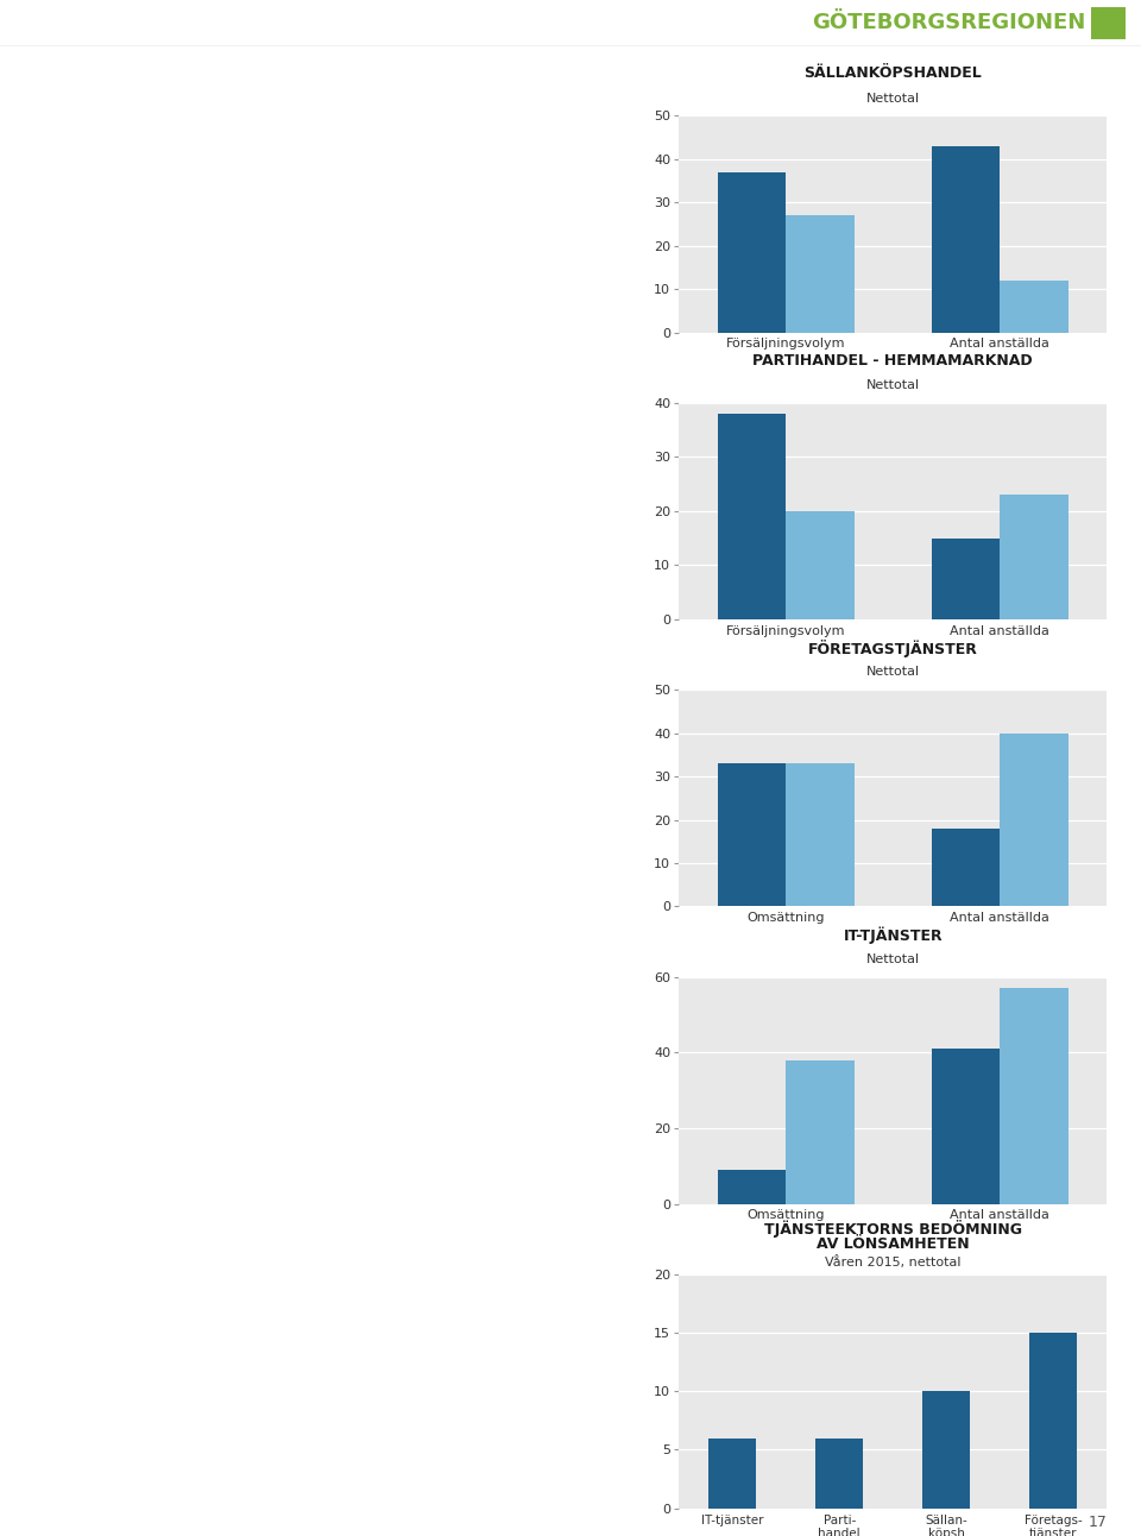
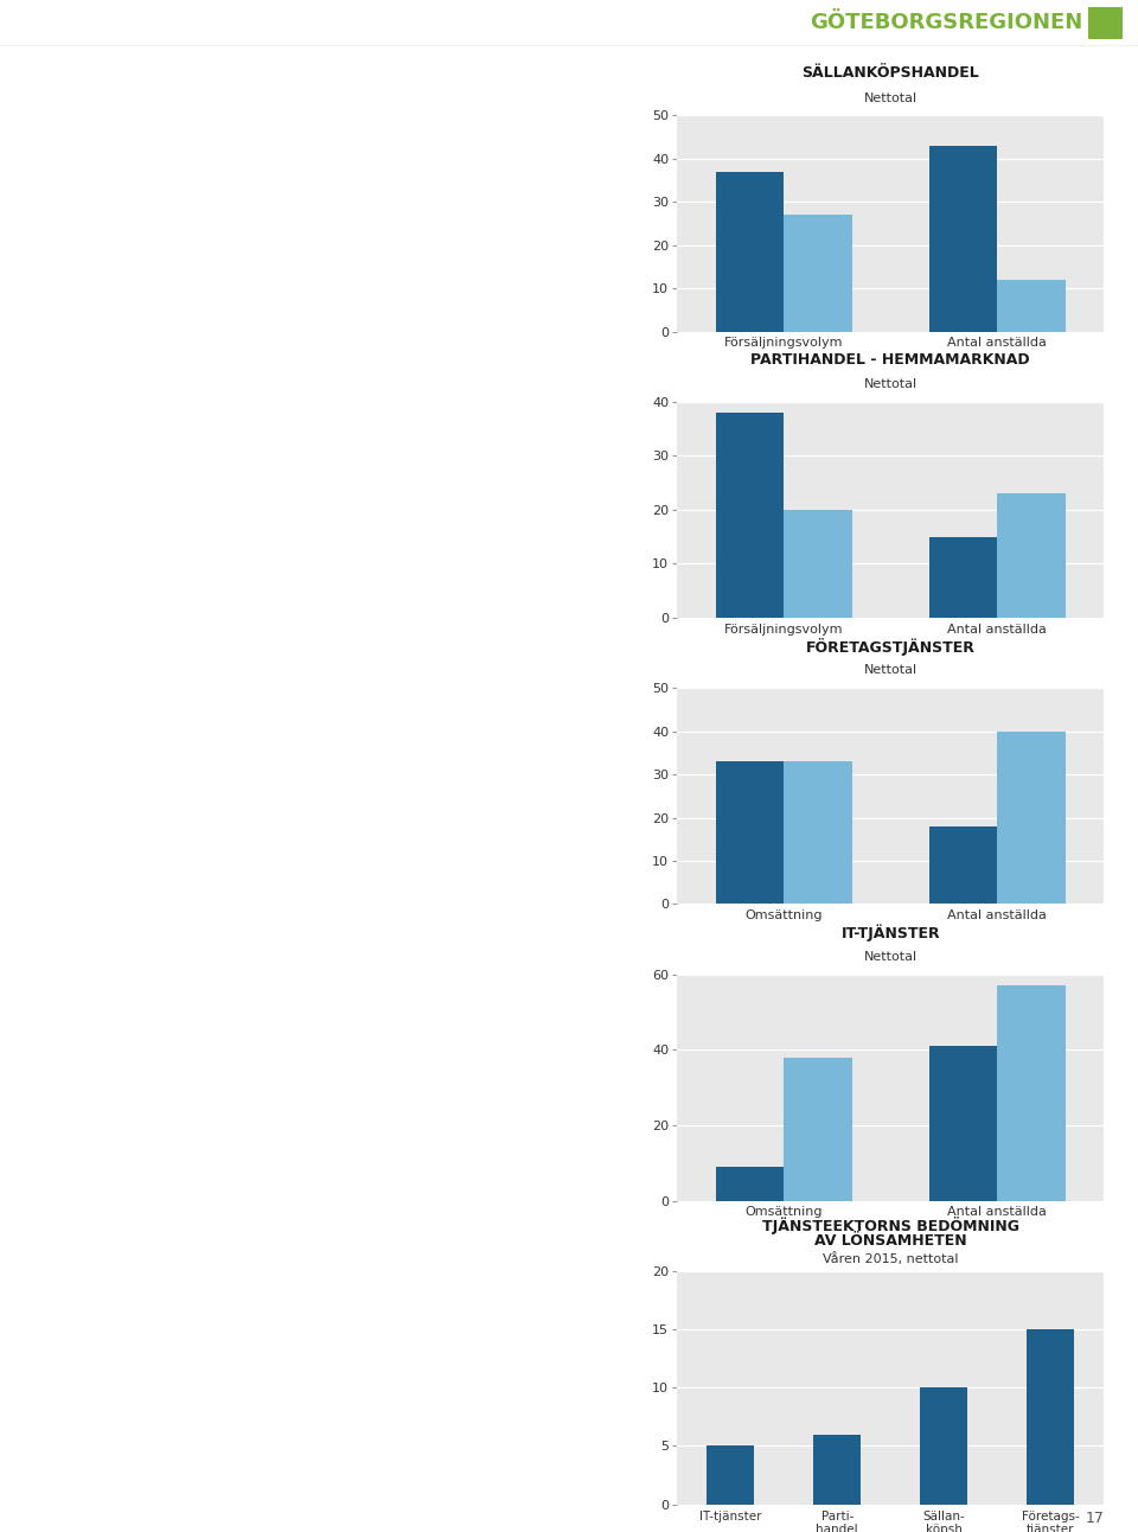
IT-tjänster: 6 -> 5
